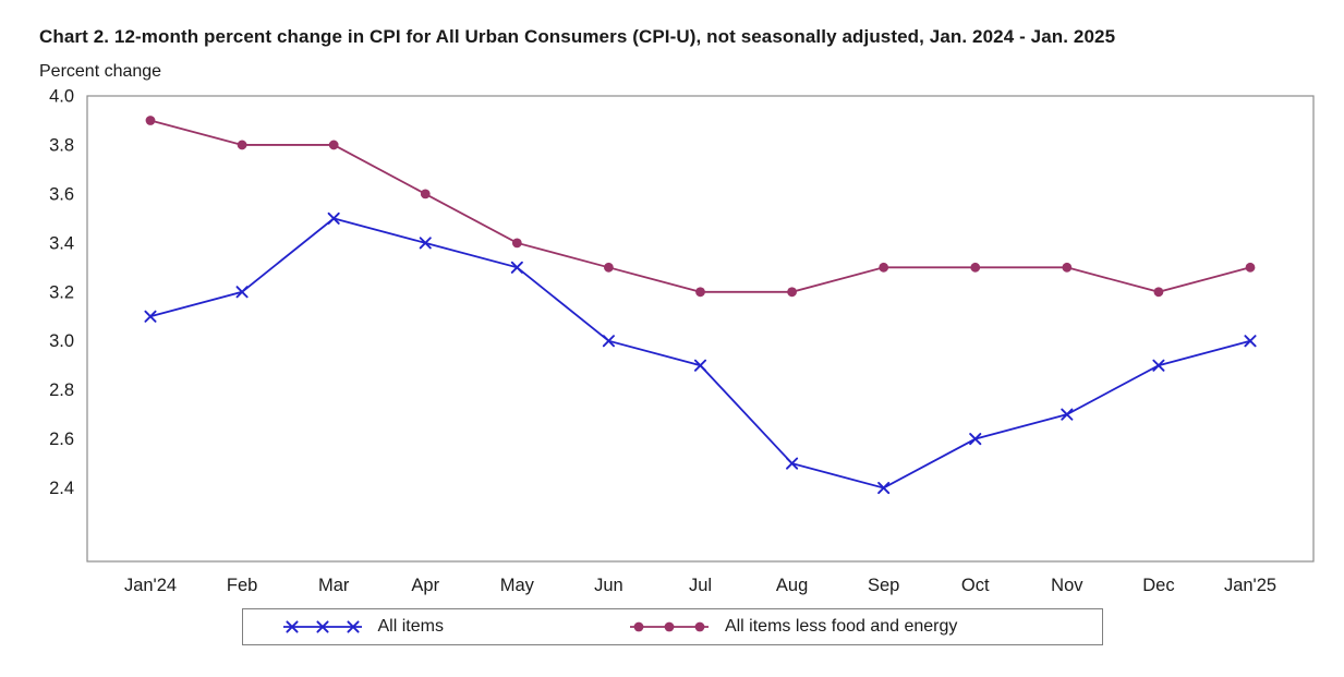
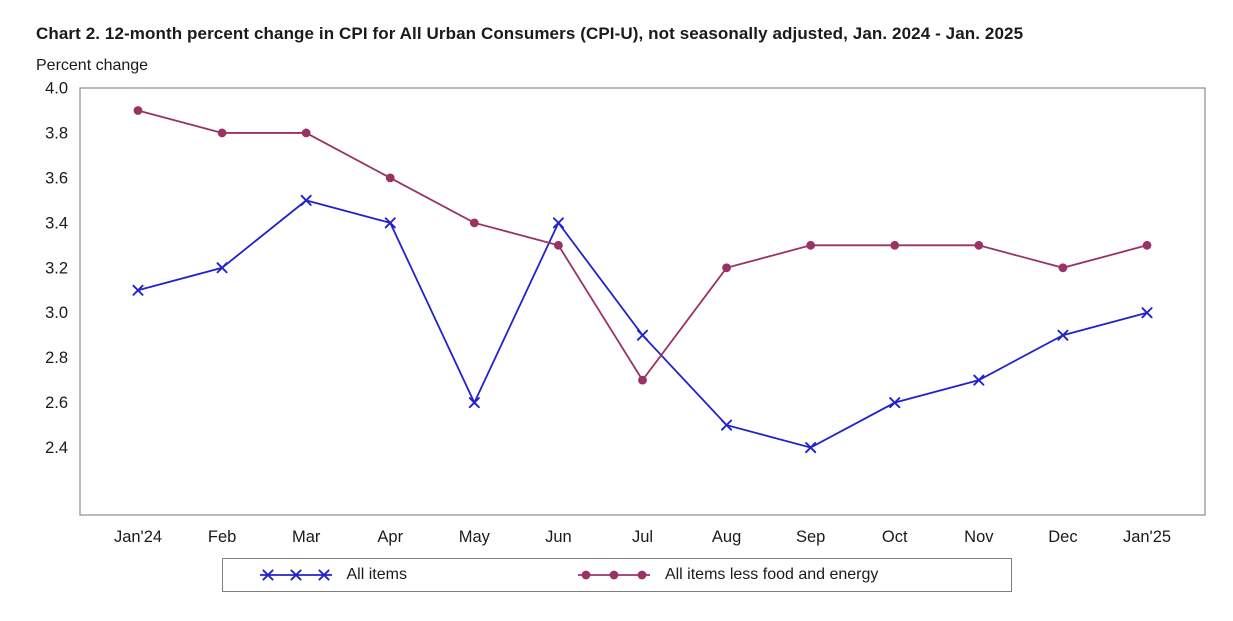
All items/May: 3.3 -> 2.6
All items/Jun: 3.0 -> 3.4
All items less food and energy/Jul: 3.2 -> 2.7
